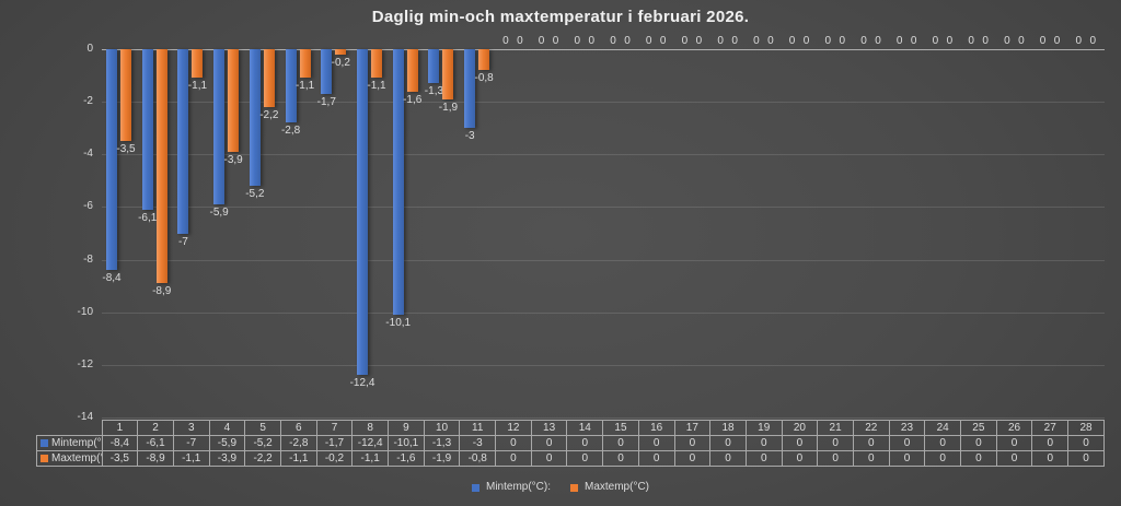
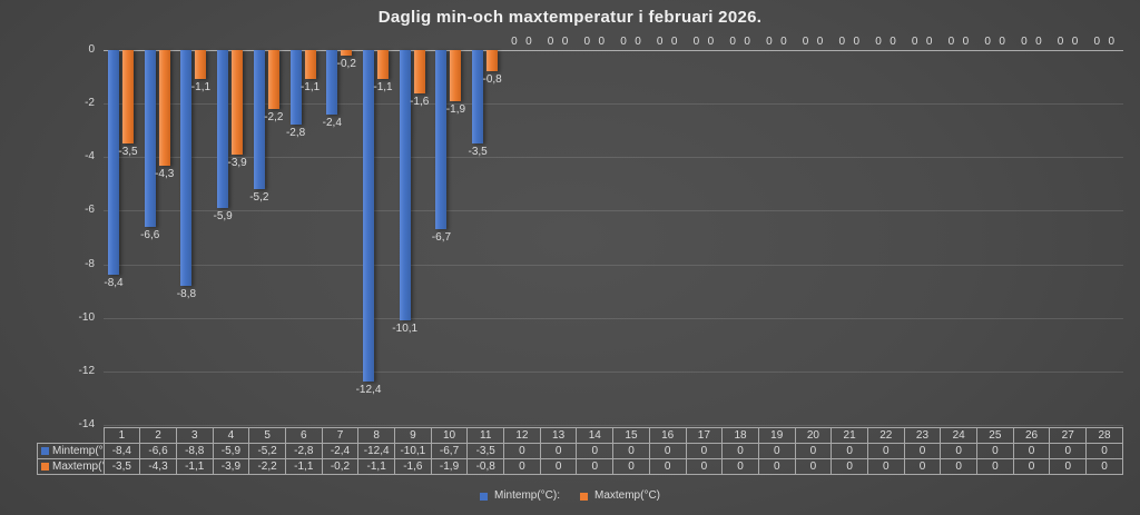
Mintemp(°C):/2: -6,1 -> -6,6
Maxtemp(°C)/2: -8,9 -> -4,3
Mintemp(°C):/3: -7 -> -8,8
Mintemp(°C):/7: -1,7 -> -2,4
Mintemp(°C):/10: -1,3 -> -6,7
Mintemp(°C):/11: -3 -> -3,5
